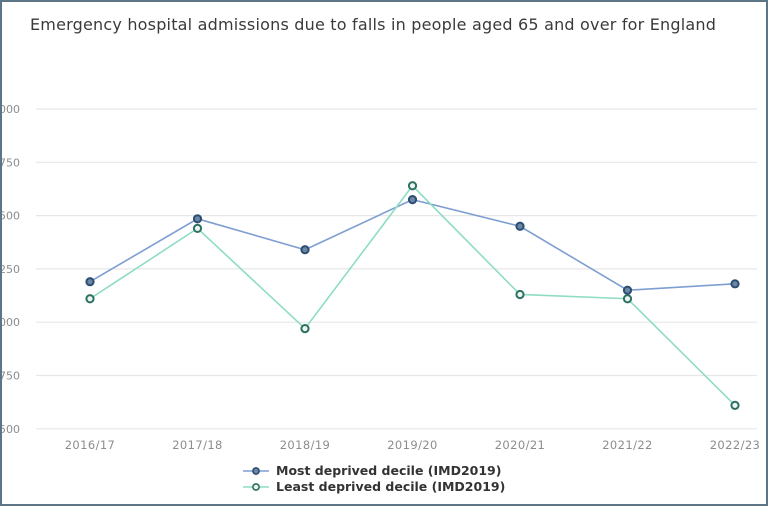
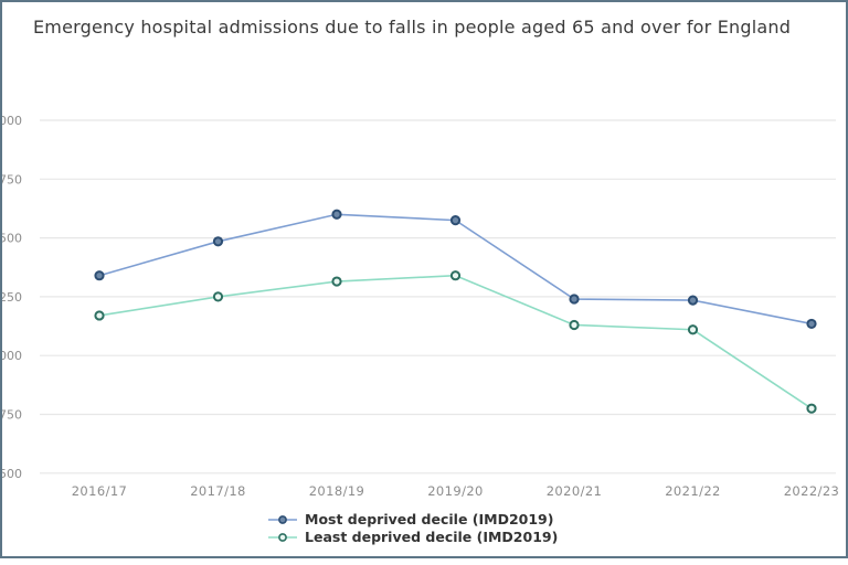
Most deprived decile (IMD2019)/2016/17: 2190 -> 2340
Least deprived decile (IMD2019)/2016/17: 2110 -> 2170
Least deprived decile (IMD2019)/2017/18: 2440 -> 2250
Most deprived decile (IMD2019)/2018/19: 2340 -> 2600
Least deprived decile (IMD2019)/2018/19: 1970 -> 2320
Least deprived decile (IMD2019)/2019/20: 2640 -> 2340
Most deprived decile (IMD2019)/2020/21: 2450 -> 2240
Most deprived decile (IMD2019)/2021/22: 2150 -> 2240
Most deprived decile (IMD2019)/2022/23: 2180 -> 2140
Least deprived decile (IMD2019)/2022/23: 1610 -> 1780
